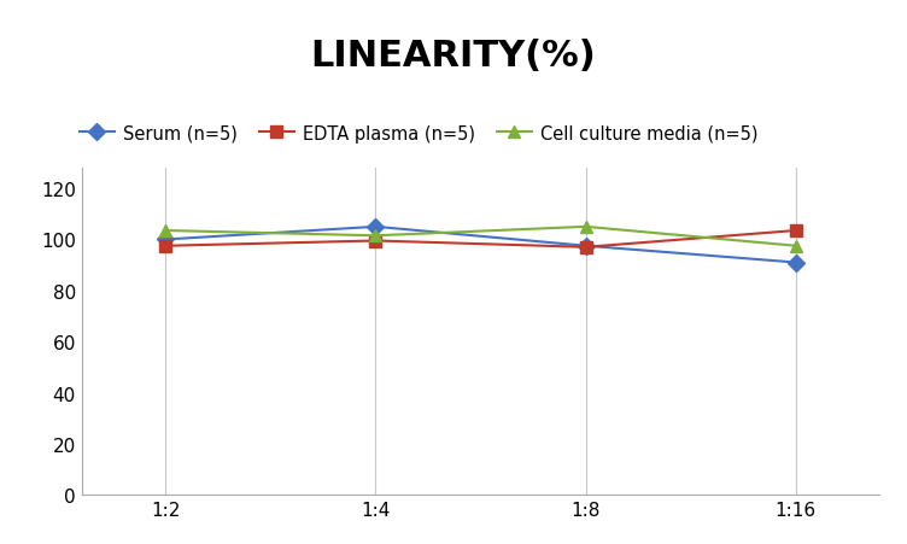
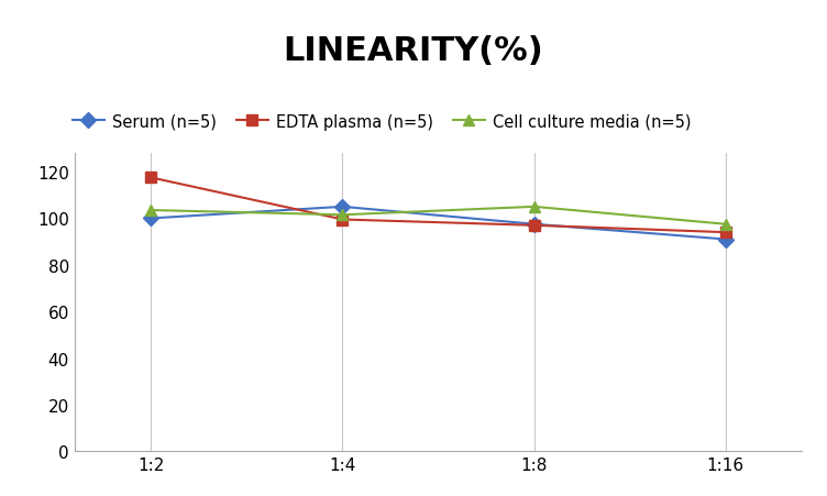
EDTA plasma (n=5)/1:2: 97.5 -> 117.5
EDTA plasma (n=5)/1:16: 103.5 -> 94.0
